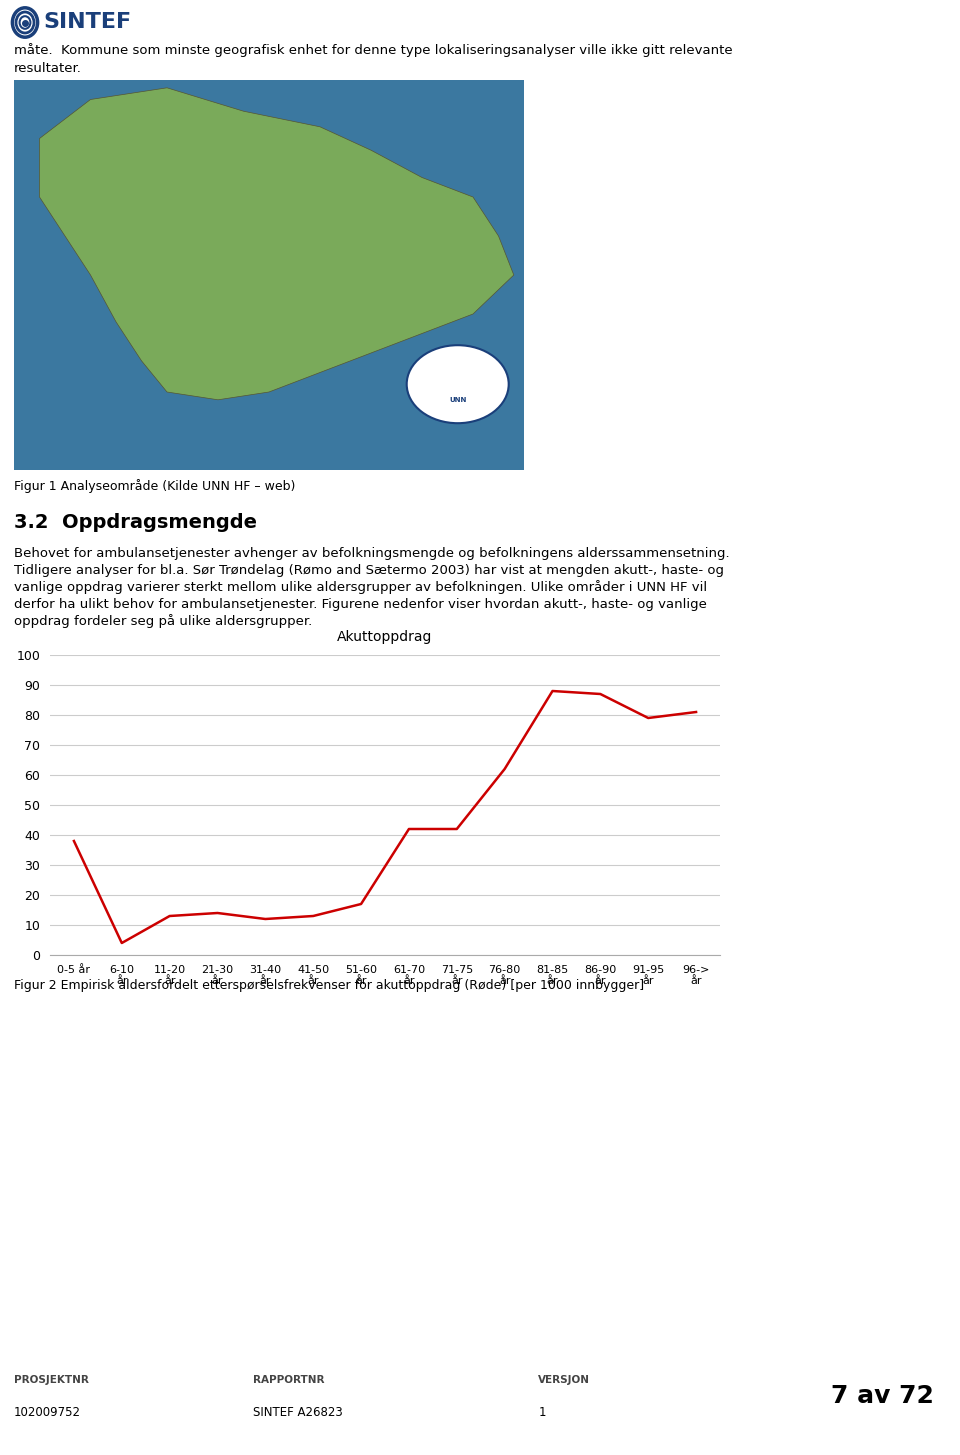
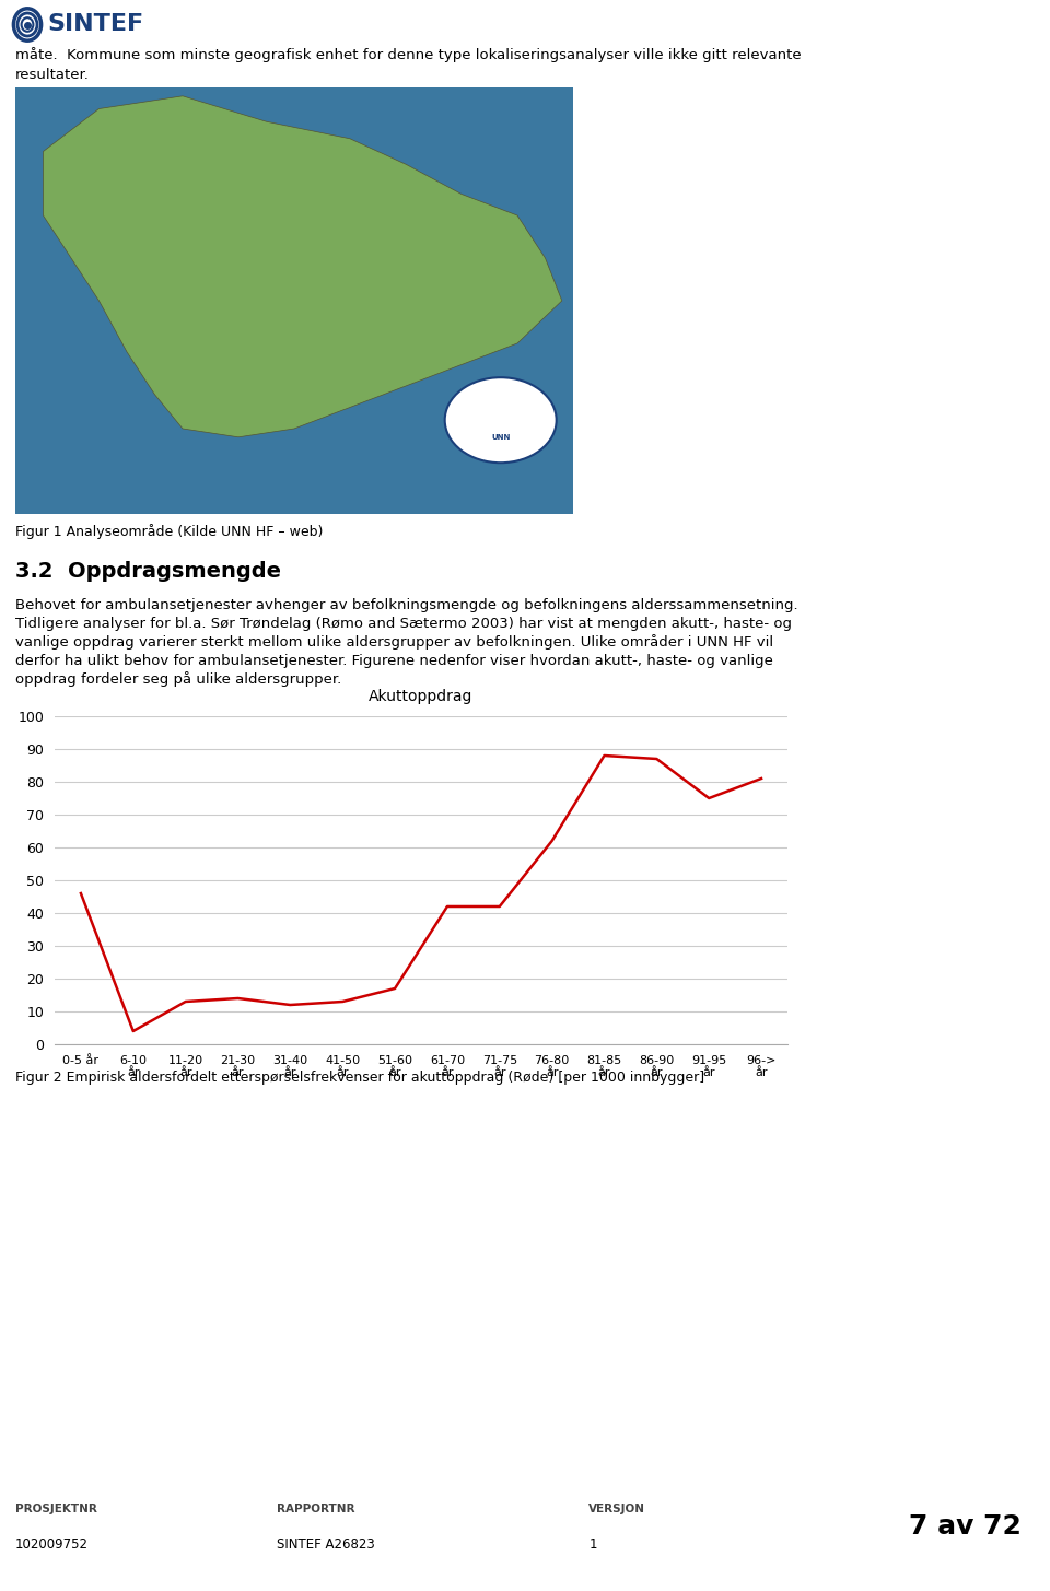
0-5 år: 38 -> 46
91-95 år: 79 -> 75
